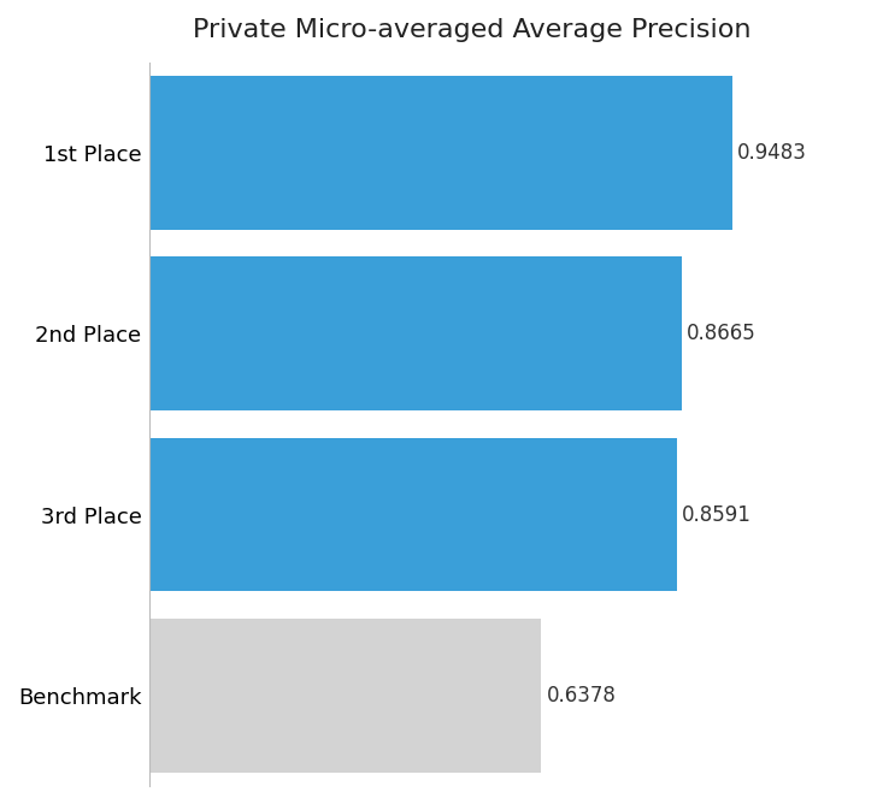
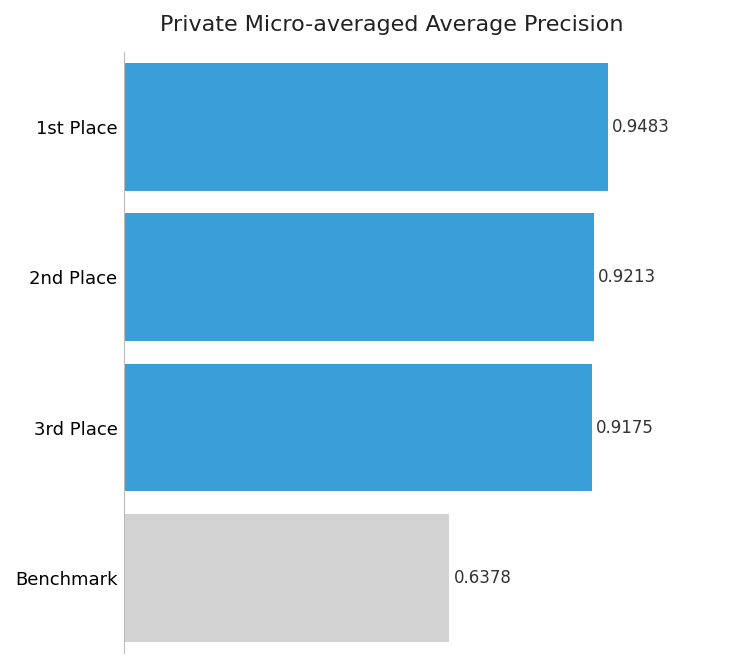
2nd Place: 0.8665 -> 0.9213
3rd Place: 0.8591 -> 0.9175
